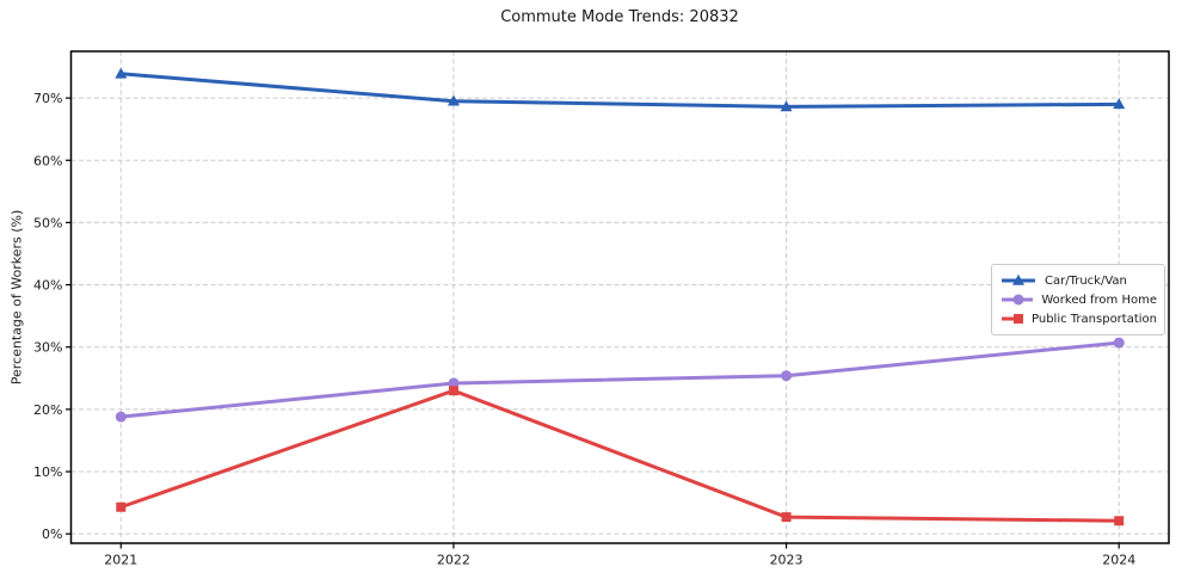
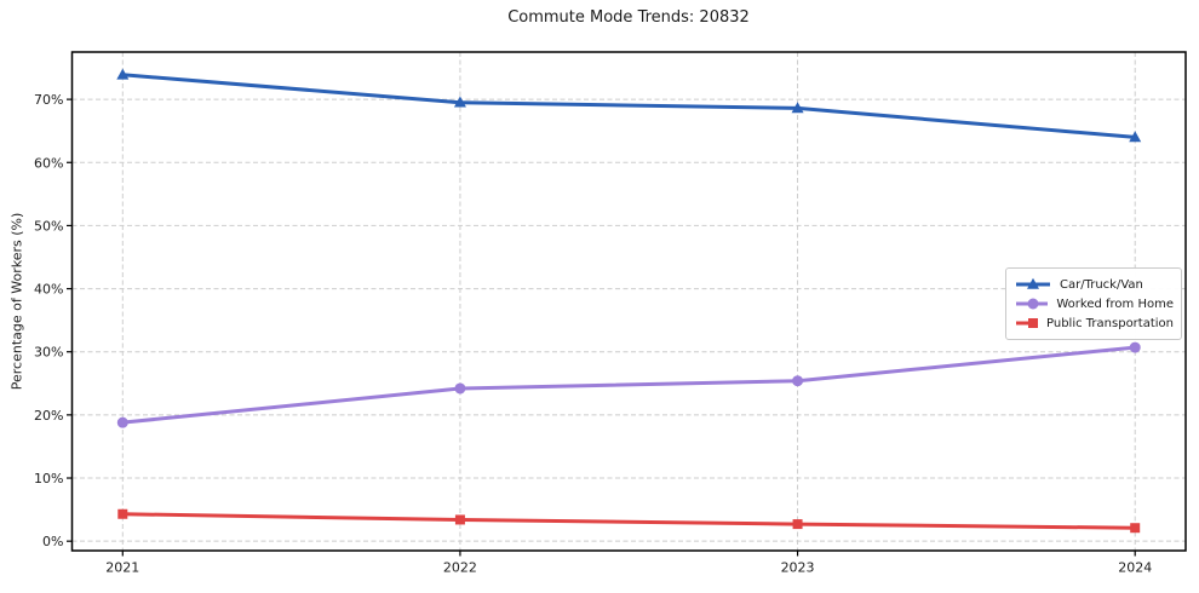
Public Transportation/2022: 23% -> 3%
Car/Truck/Van/2024: 69% -> 64%
